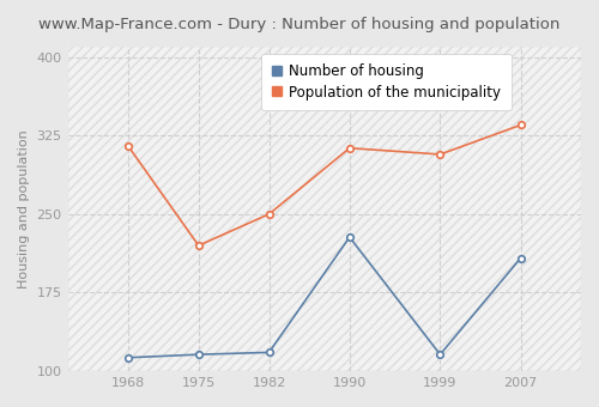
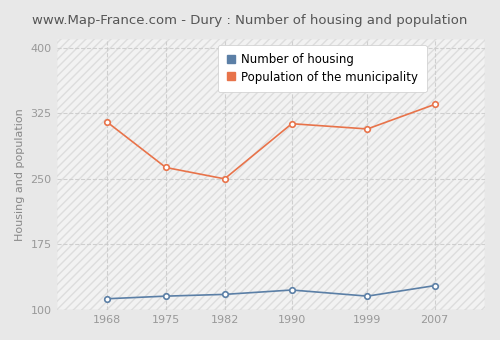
Population of the municipality/1975: 220 -> 263
Number of housing/1990: 228 -> 123
Number of housing/2007: 208 -> 128
